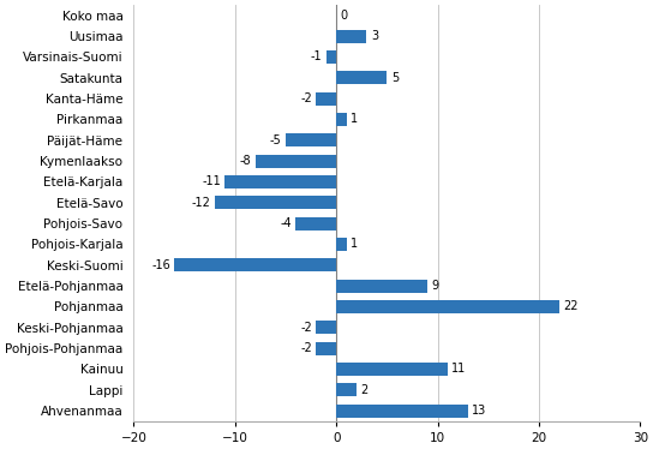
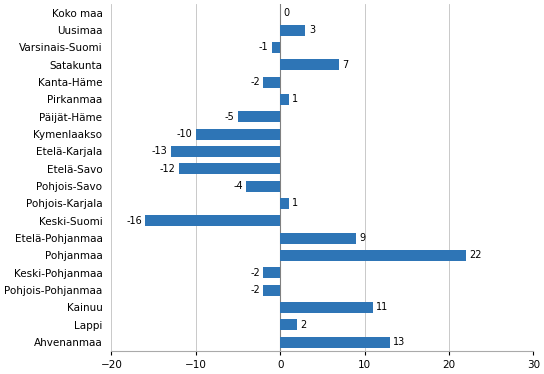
Satakunta: 5 -> 7
Kymenlaakso: -8 -> -10
Etelä-Karjala: -11 -> -13
